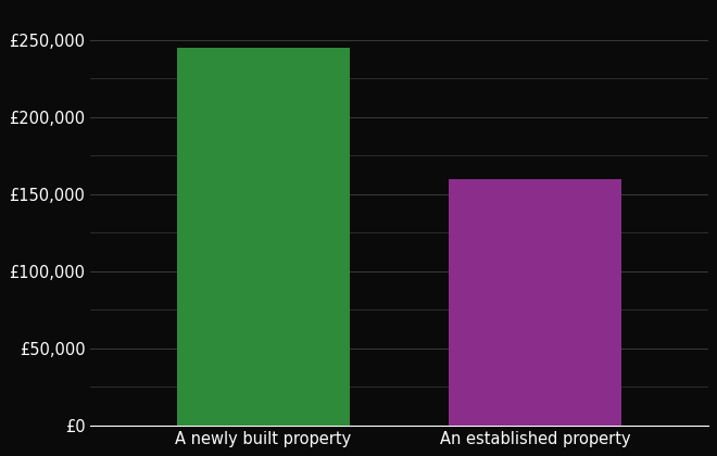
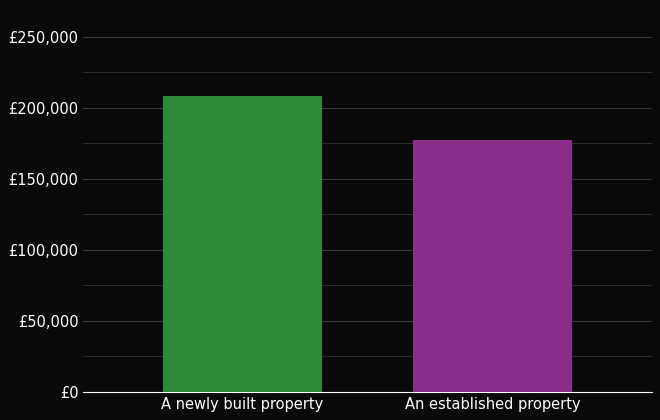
A newly built property: £245,000 -> £208,000
An established property: £160,000 -> £177,000
